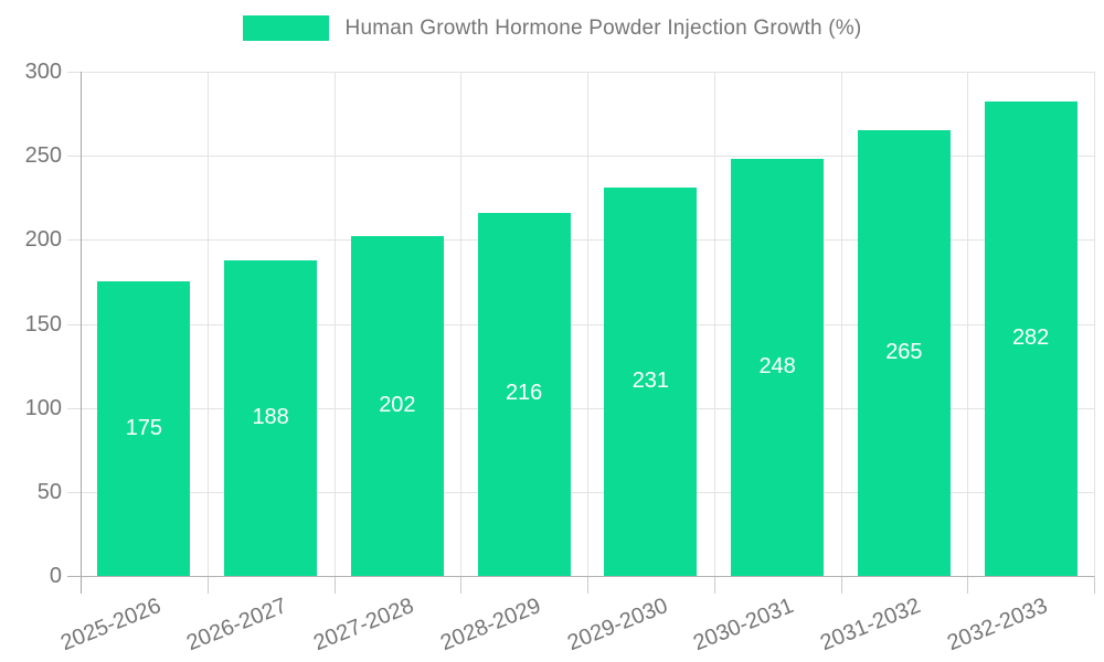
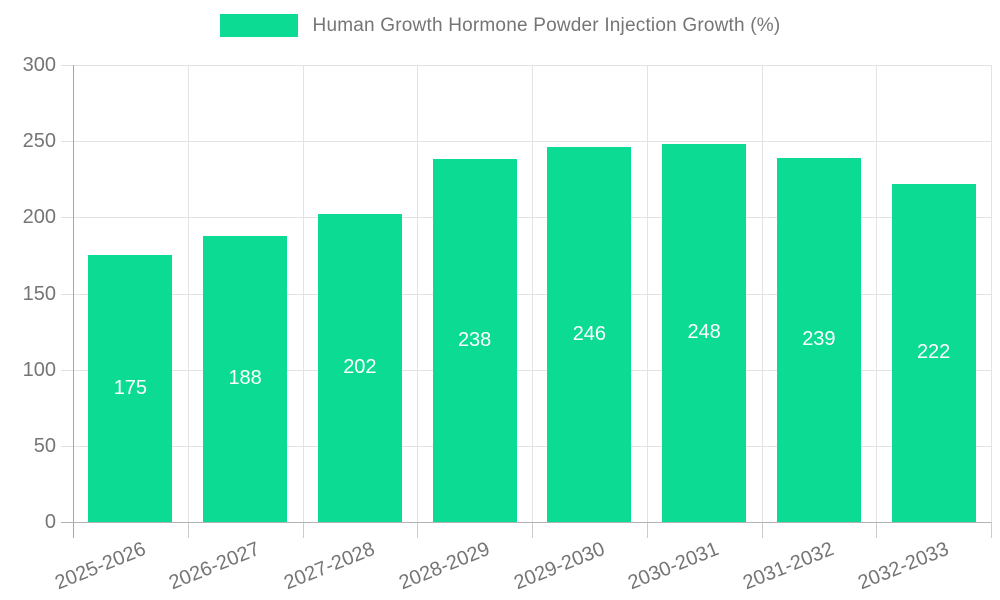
2028-2029: 216 -> 238
2029-2030: 231 -> 246
2031-2032: 265 -> 239
2032-2033: 282 -> 222
